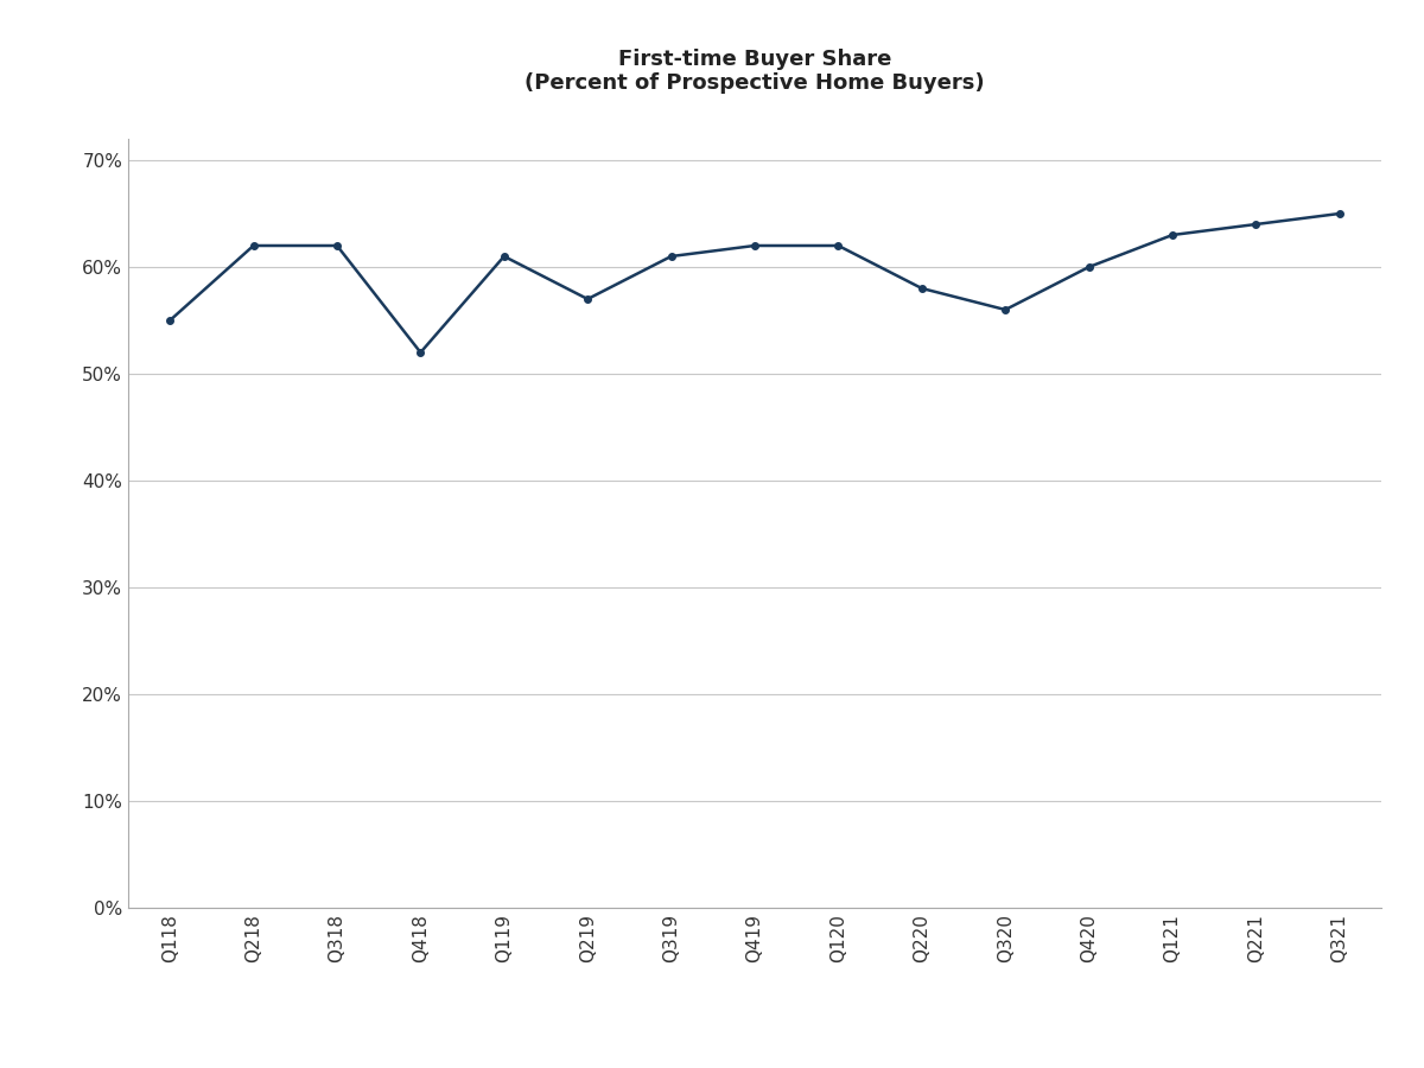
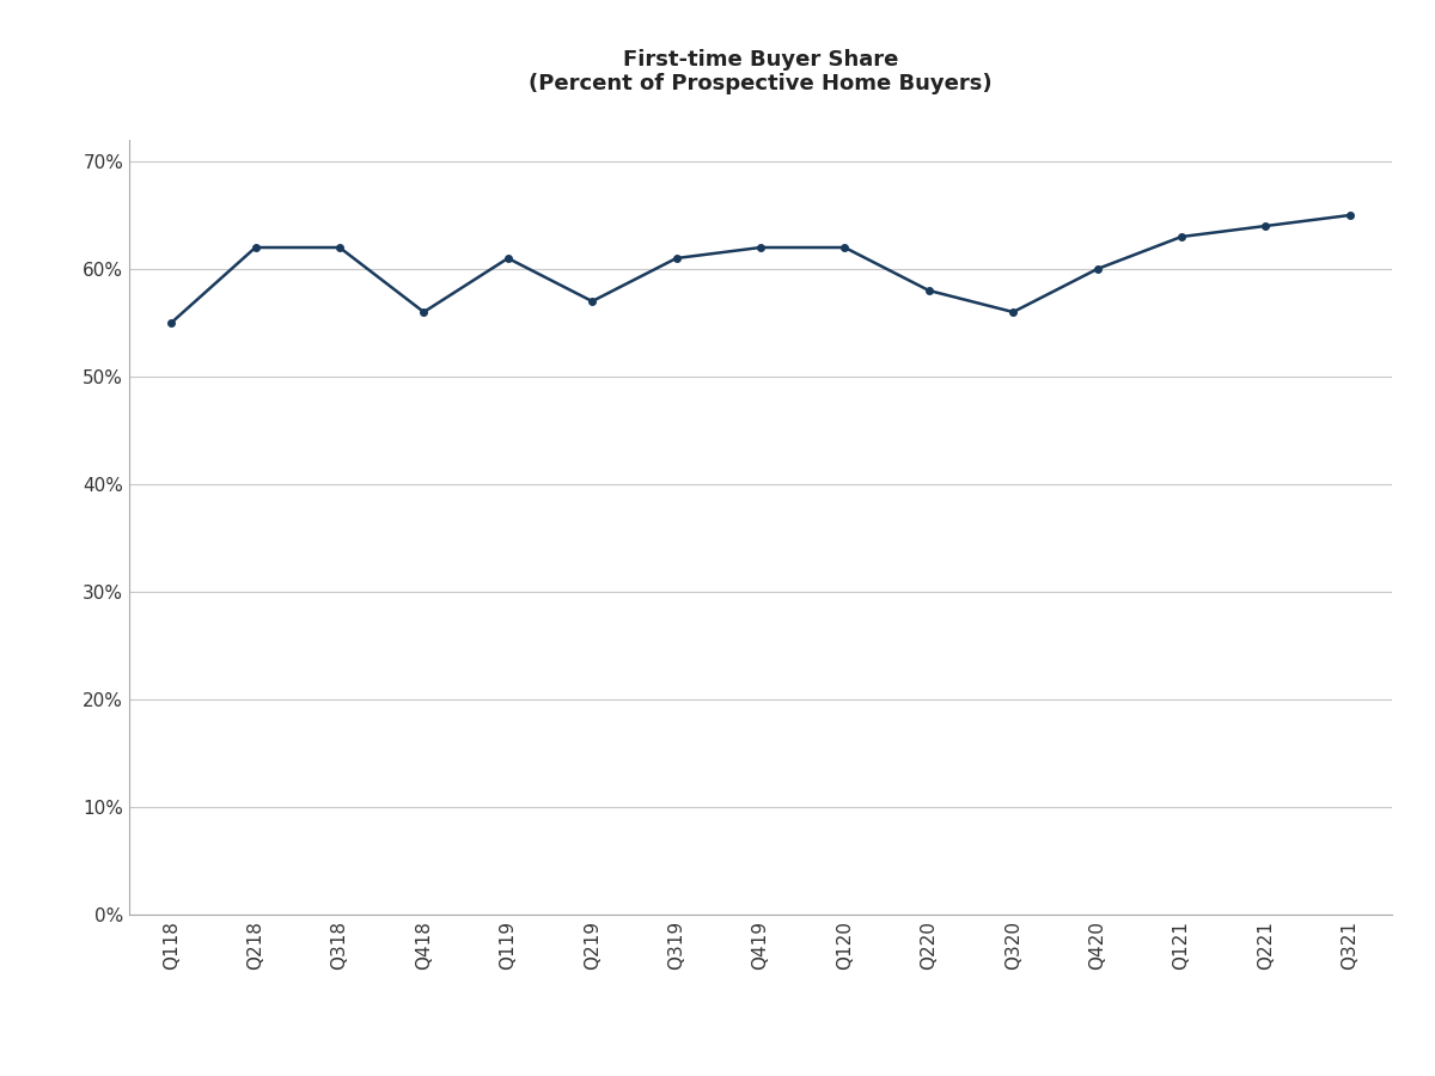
Q418: 52% -> 56%
